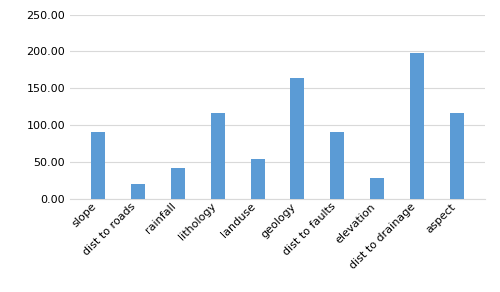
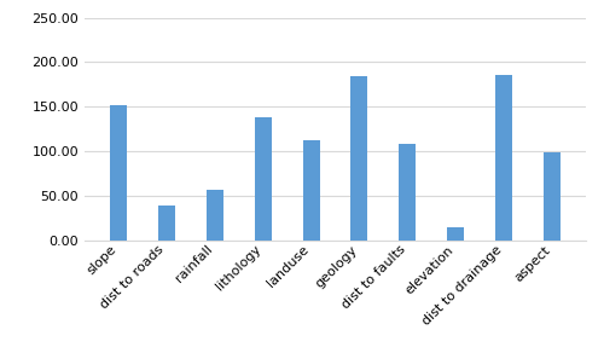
slope: 90 -> 152
dist to roads: 20 -> 39
rainfall: 42 -> 57
lithology: 116 -> 138
landuse: 54 -> 112
geology: 164 -> 184
dist to faults: 90 -> 108
elevation: 28 -> 14
dist to drainage: 198 -> 186
aspect: 116 -> 99
